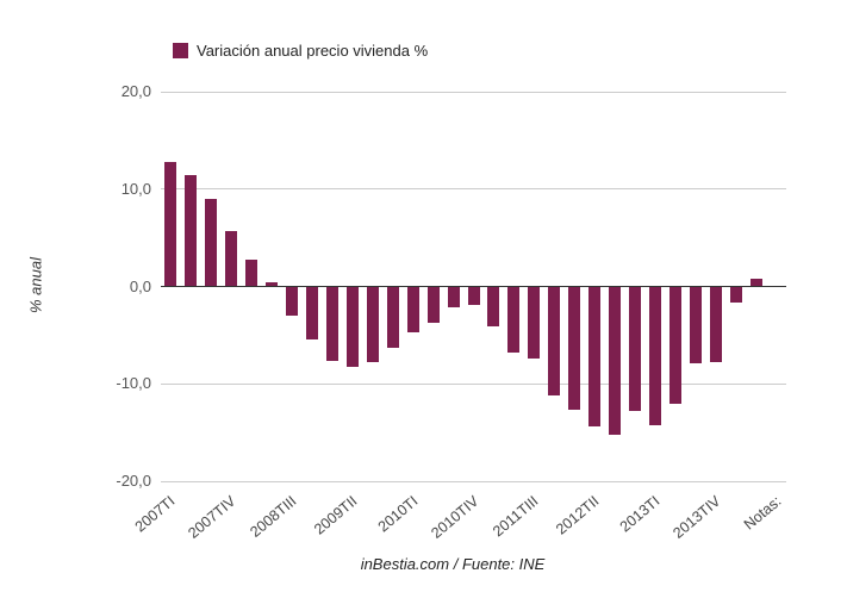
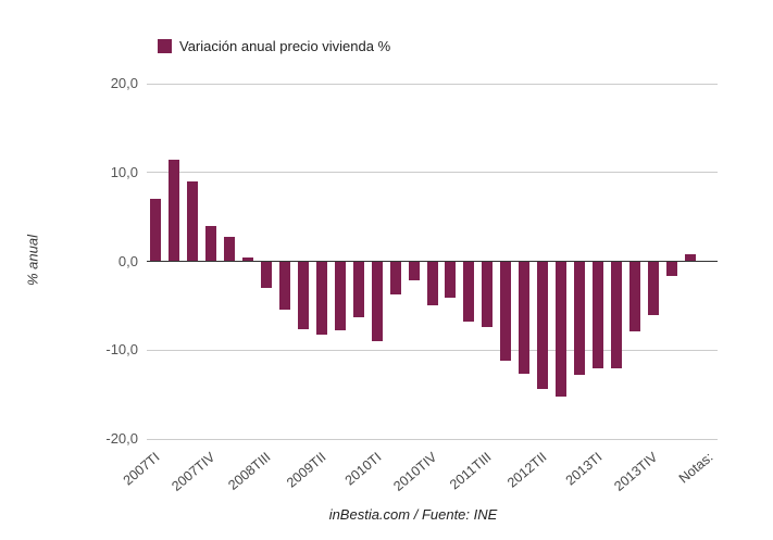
2007TI: 13 -> 7
2007TIV: 6 -> 4
2010TI: -5 -> -9
2010TIV: -2 -> -5
2013TI: -14 -> -12
2013TIV: -8 -> -6
